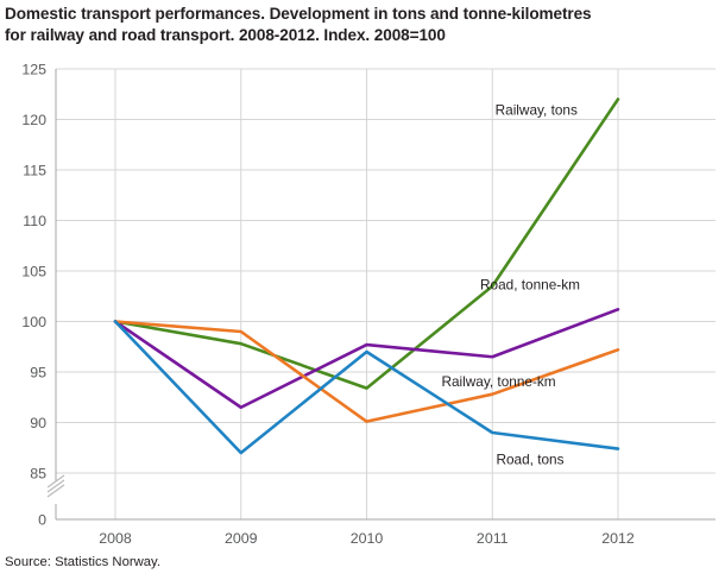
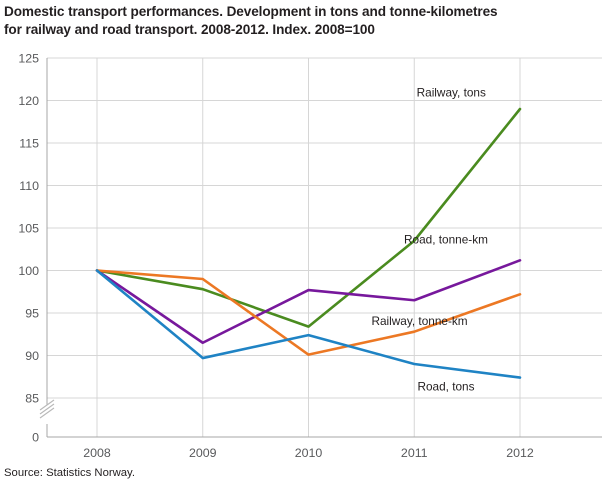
Road, tons/2009: 87 -> 90
Road, tons/2010: 97 -> 92
Railway, tons/2012: 122 -> 119
